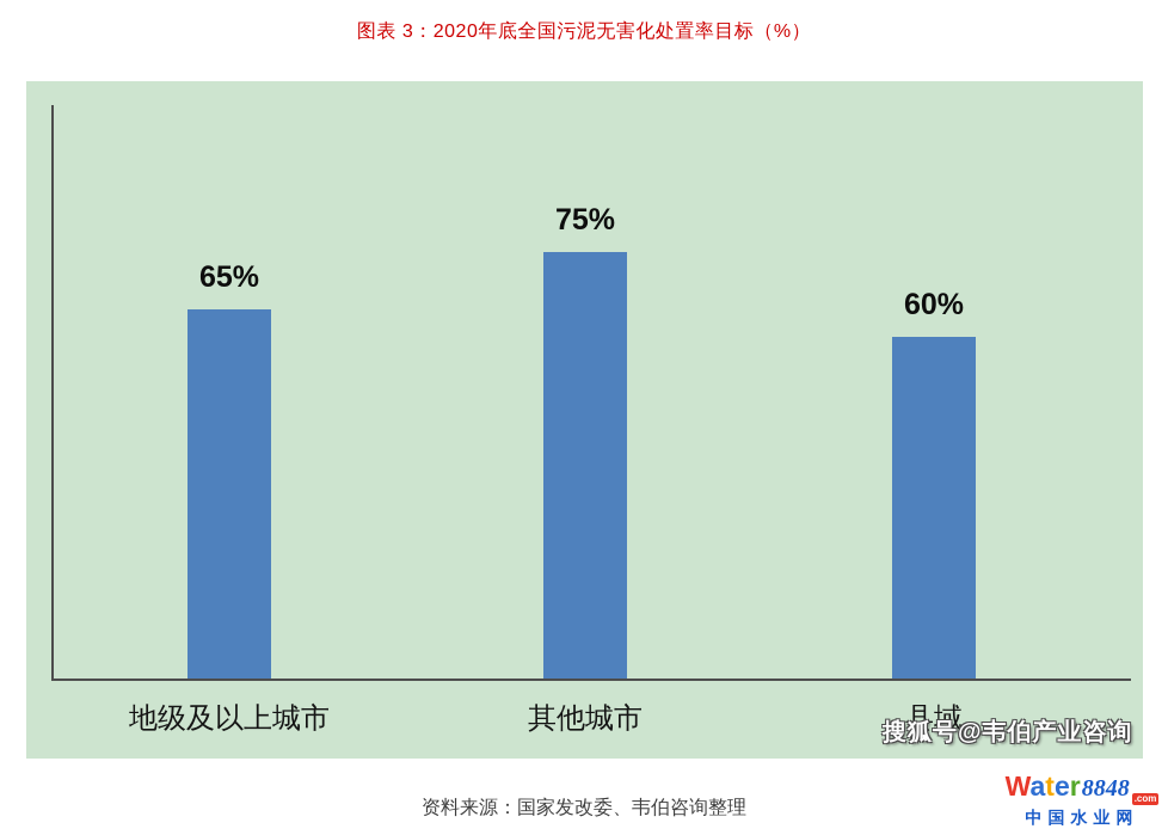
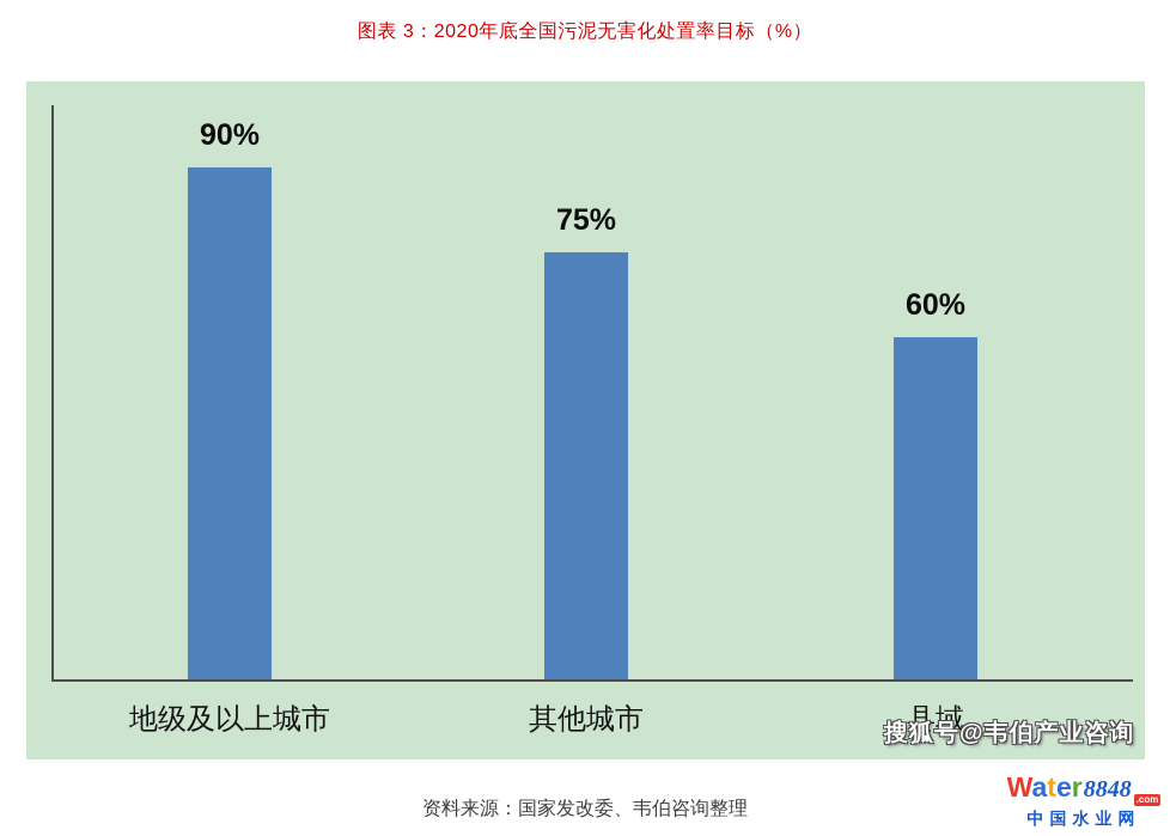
地级及以上城市: 65% -> 90%
